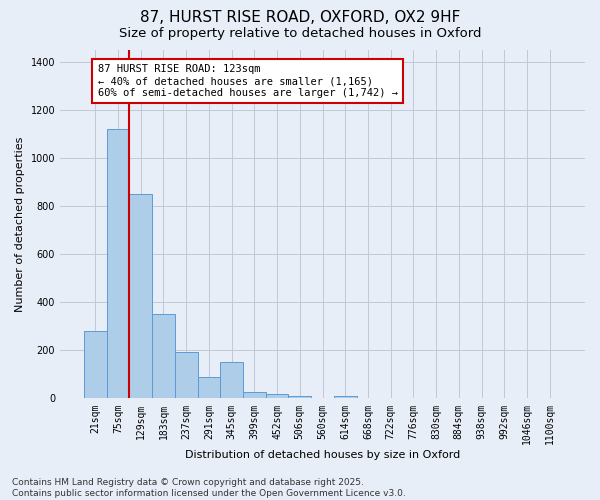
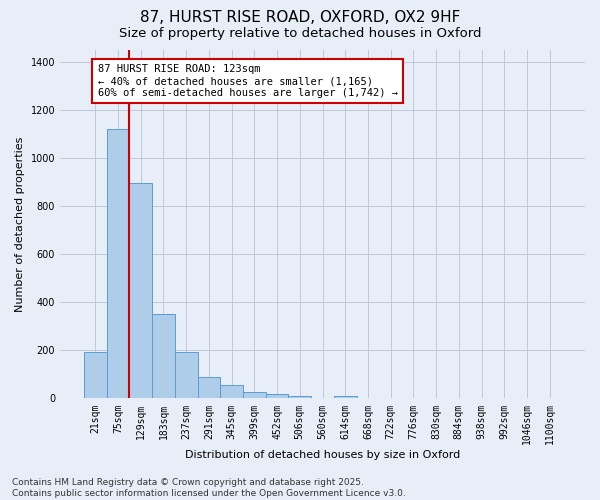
21sqm: 280 -> 195
129sqm: 850 -> 895
345sqm: 150 -> 55
